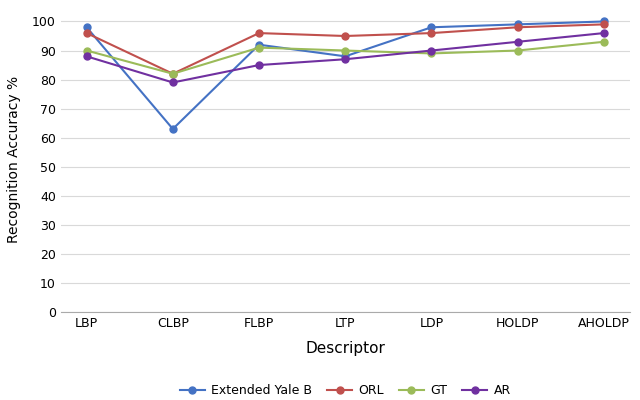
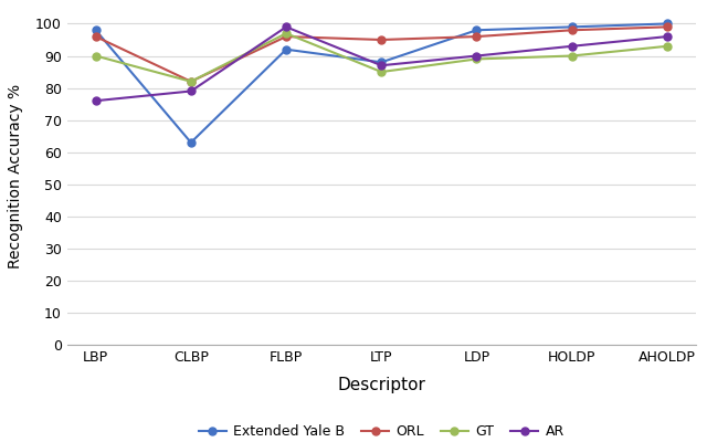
AR/LBP: 88 -> 76
GT/FLBP: 91 -> 97
AR/FLBP: 85 -> 99
GT/LTP: 90 -> 85
